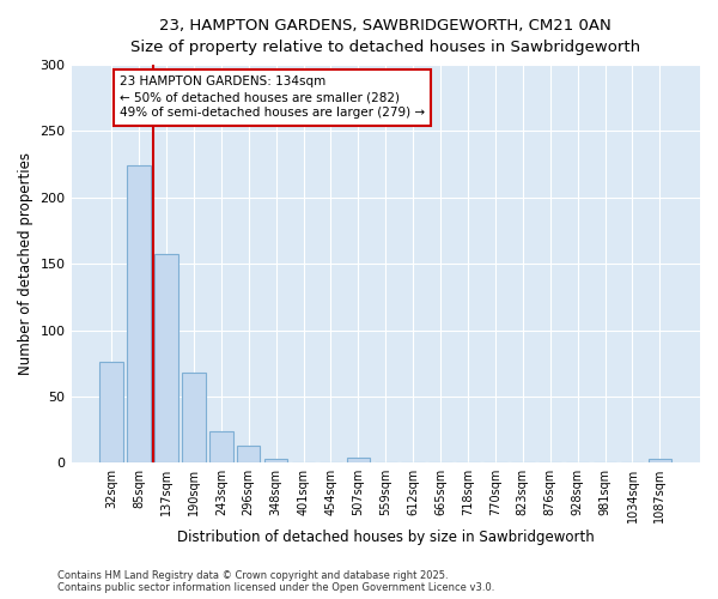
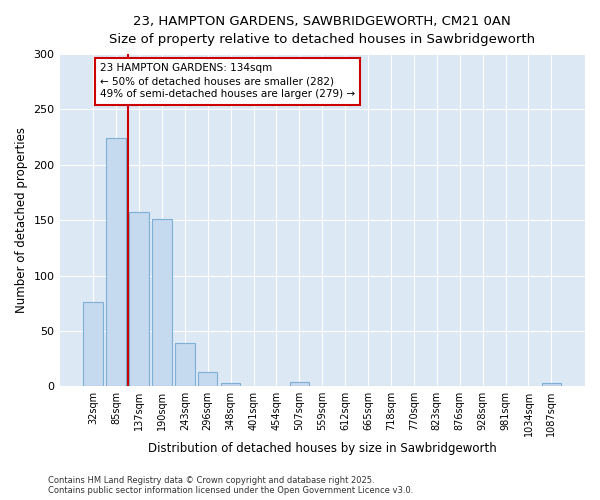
190sqm: 68 -> 151
243sqm: 24 -> 39
